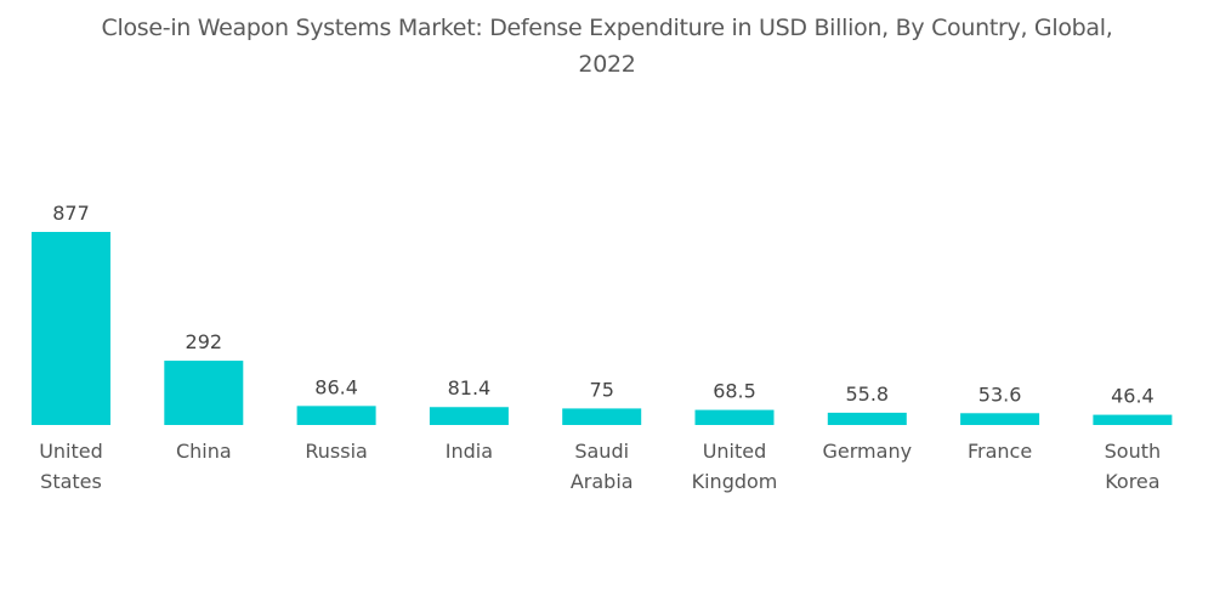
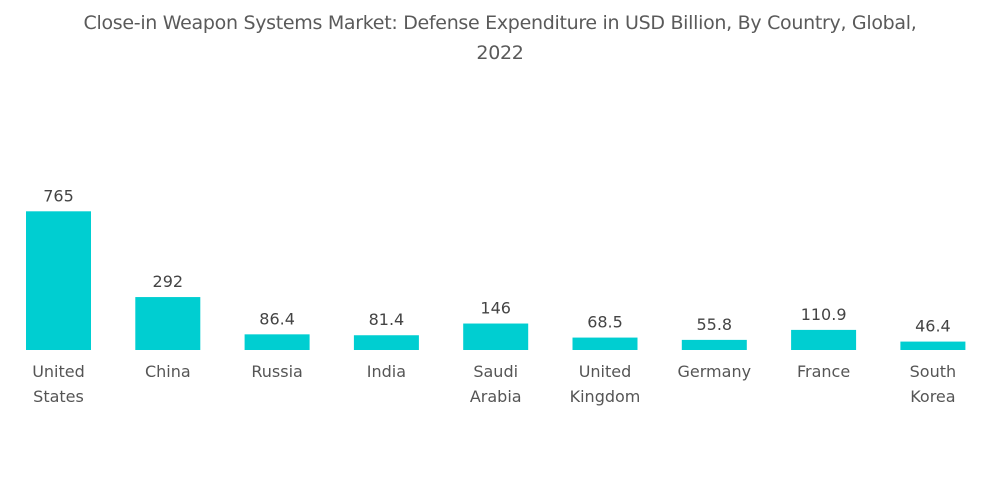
United States: 877 -> 765
Saudi Arabia: 75 -> 146
France: 53.6 -> 110.9
